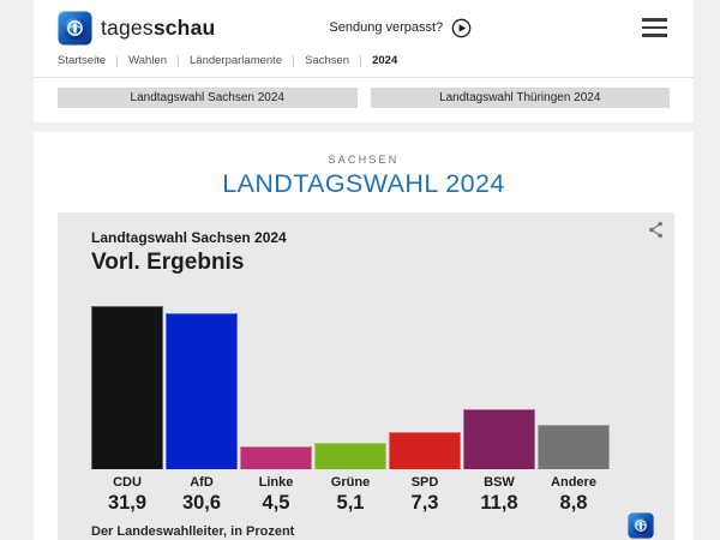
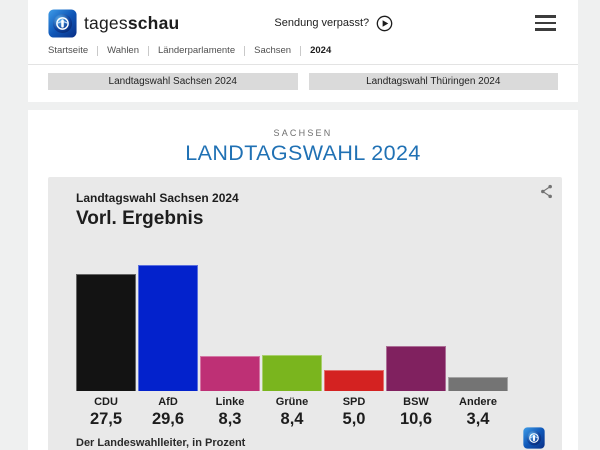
CDU: 31,9 -> 27,5
AfD: 30,6 -> 29,6
Linke: 4,5 -> 8,3
Grüne: 5,1 -> 8,4
SPD: 7,3 -> 5,0
BSW: 11,8 -> 10,6
Andere: 8,8 -> 3,4
